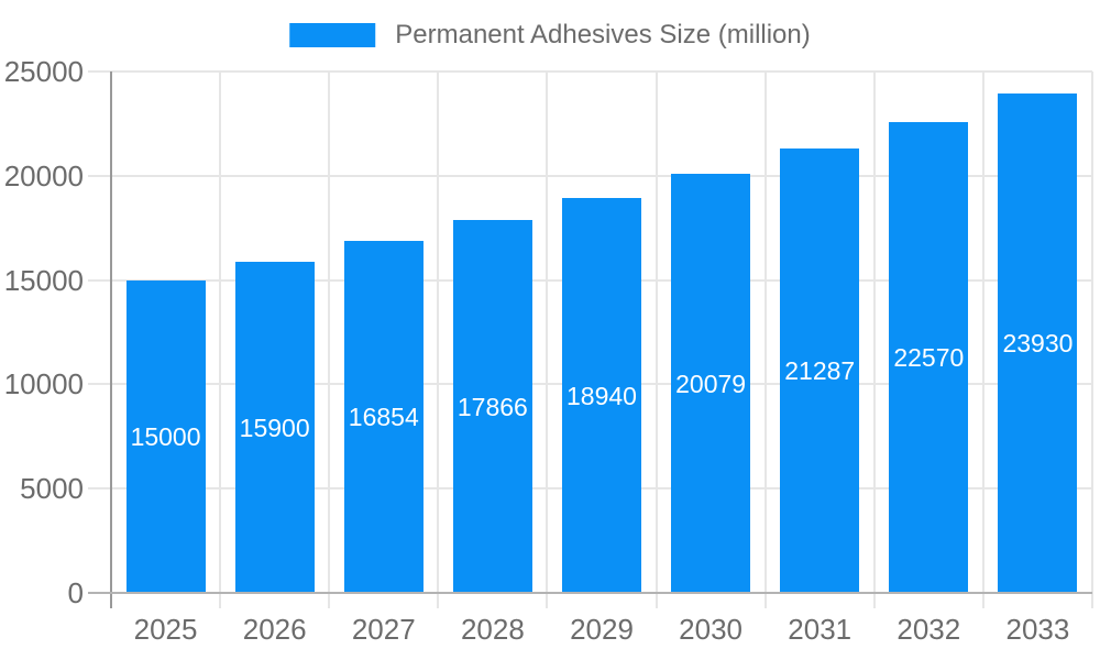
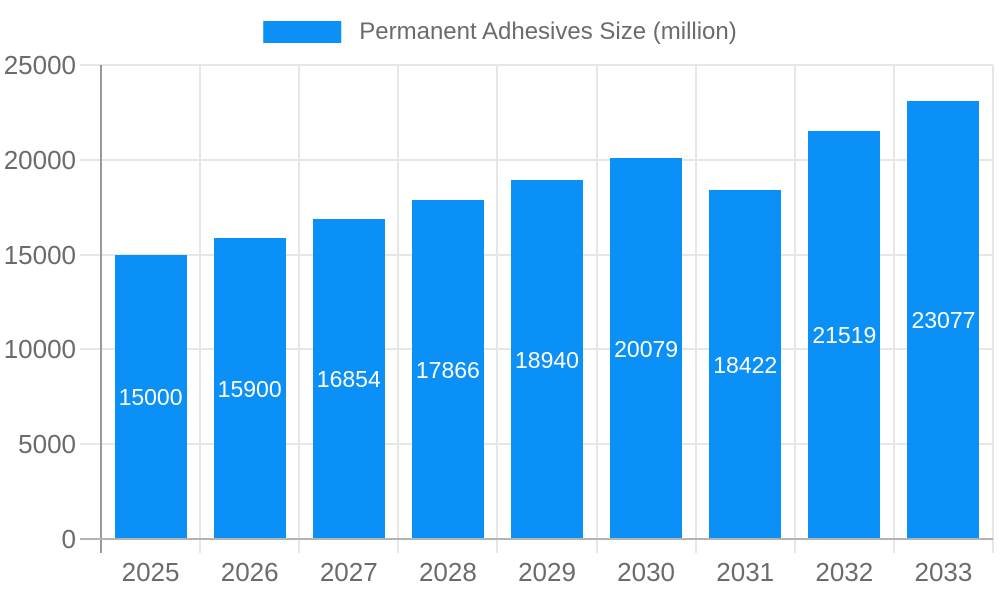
2031: 21287 -> 18422
2032: 22570 -> 21519
2033: 23930 -> 23077
